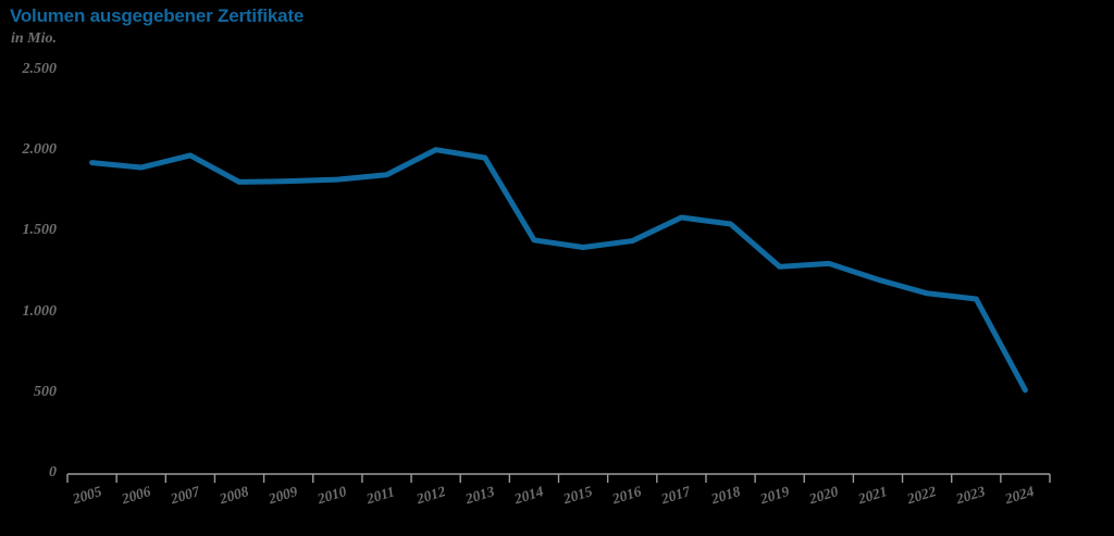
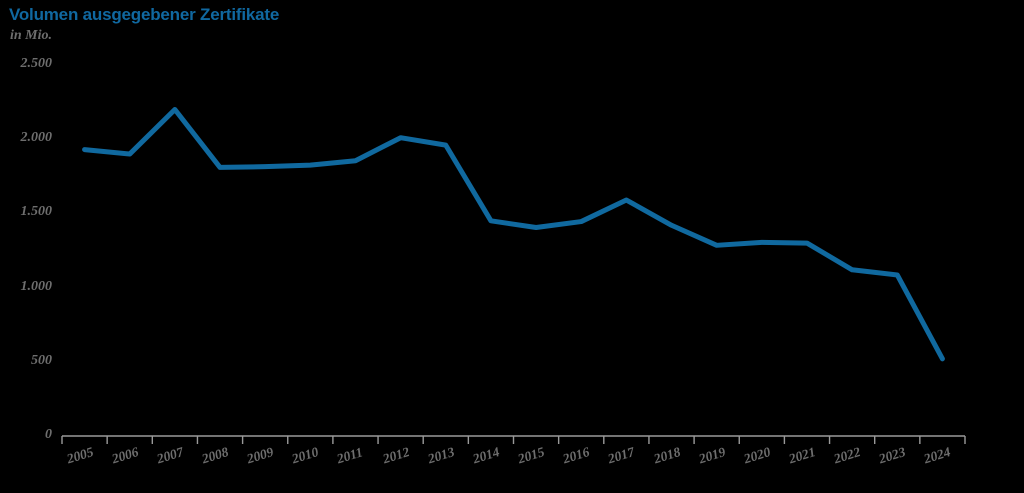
2007: 1980 -> 2200
2018: 1550 -> 1420
2021: 1200 -> 1300
